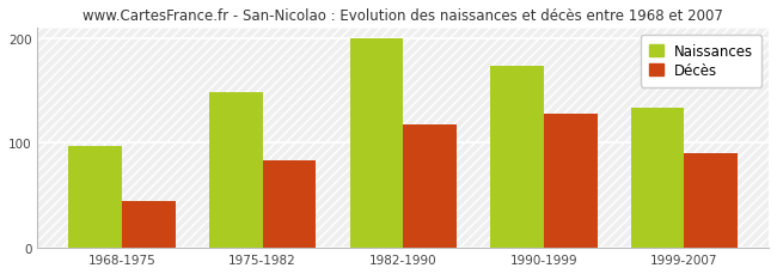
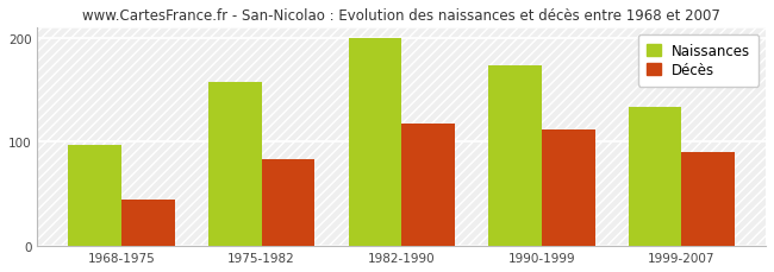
Naissances/1975-1982: 148 -> 158
Décès/1990-1999: 128 -> 112
